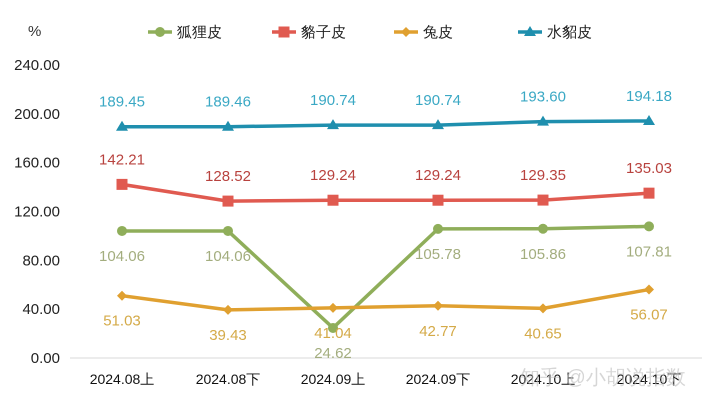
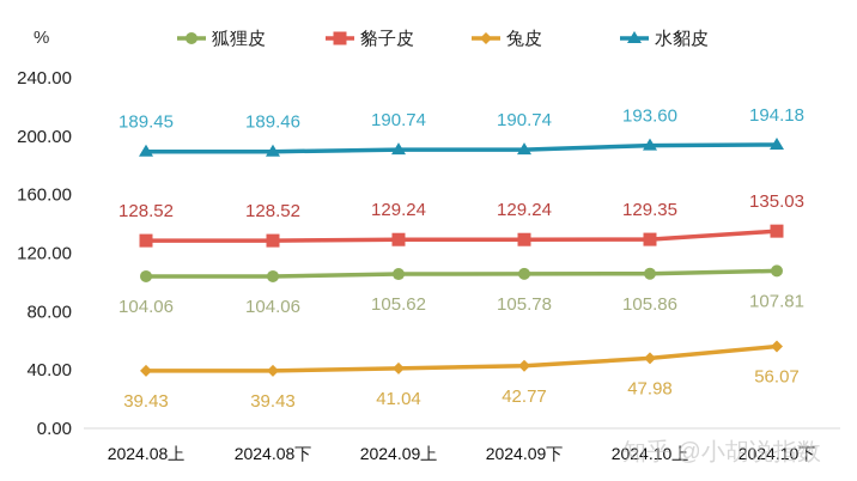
貉子皮/2024.08上: 142.21 -> 128.52
兔皮/2024.08上: 51.03 -> 39.43
狐狸皮/2024.09上: 24.62 -> 105.62
兔皮/2024.10上: 40.65 -> 47.98
